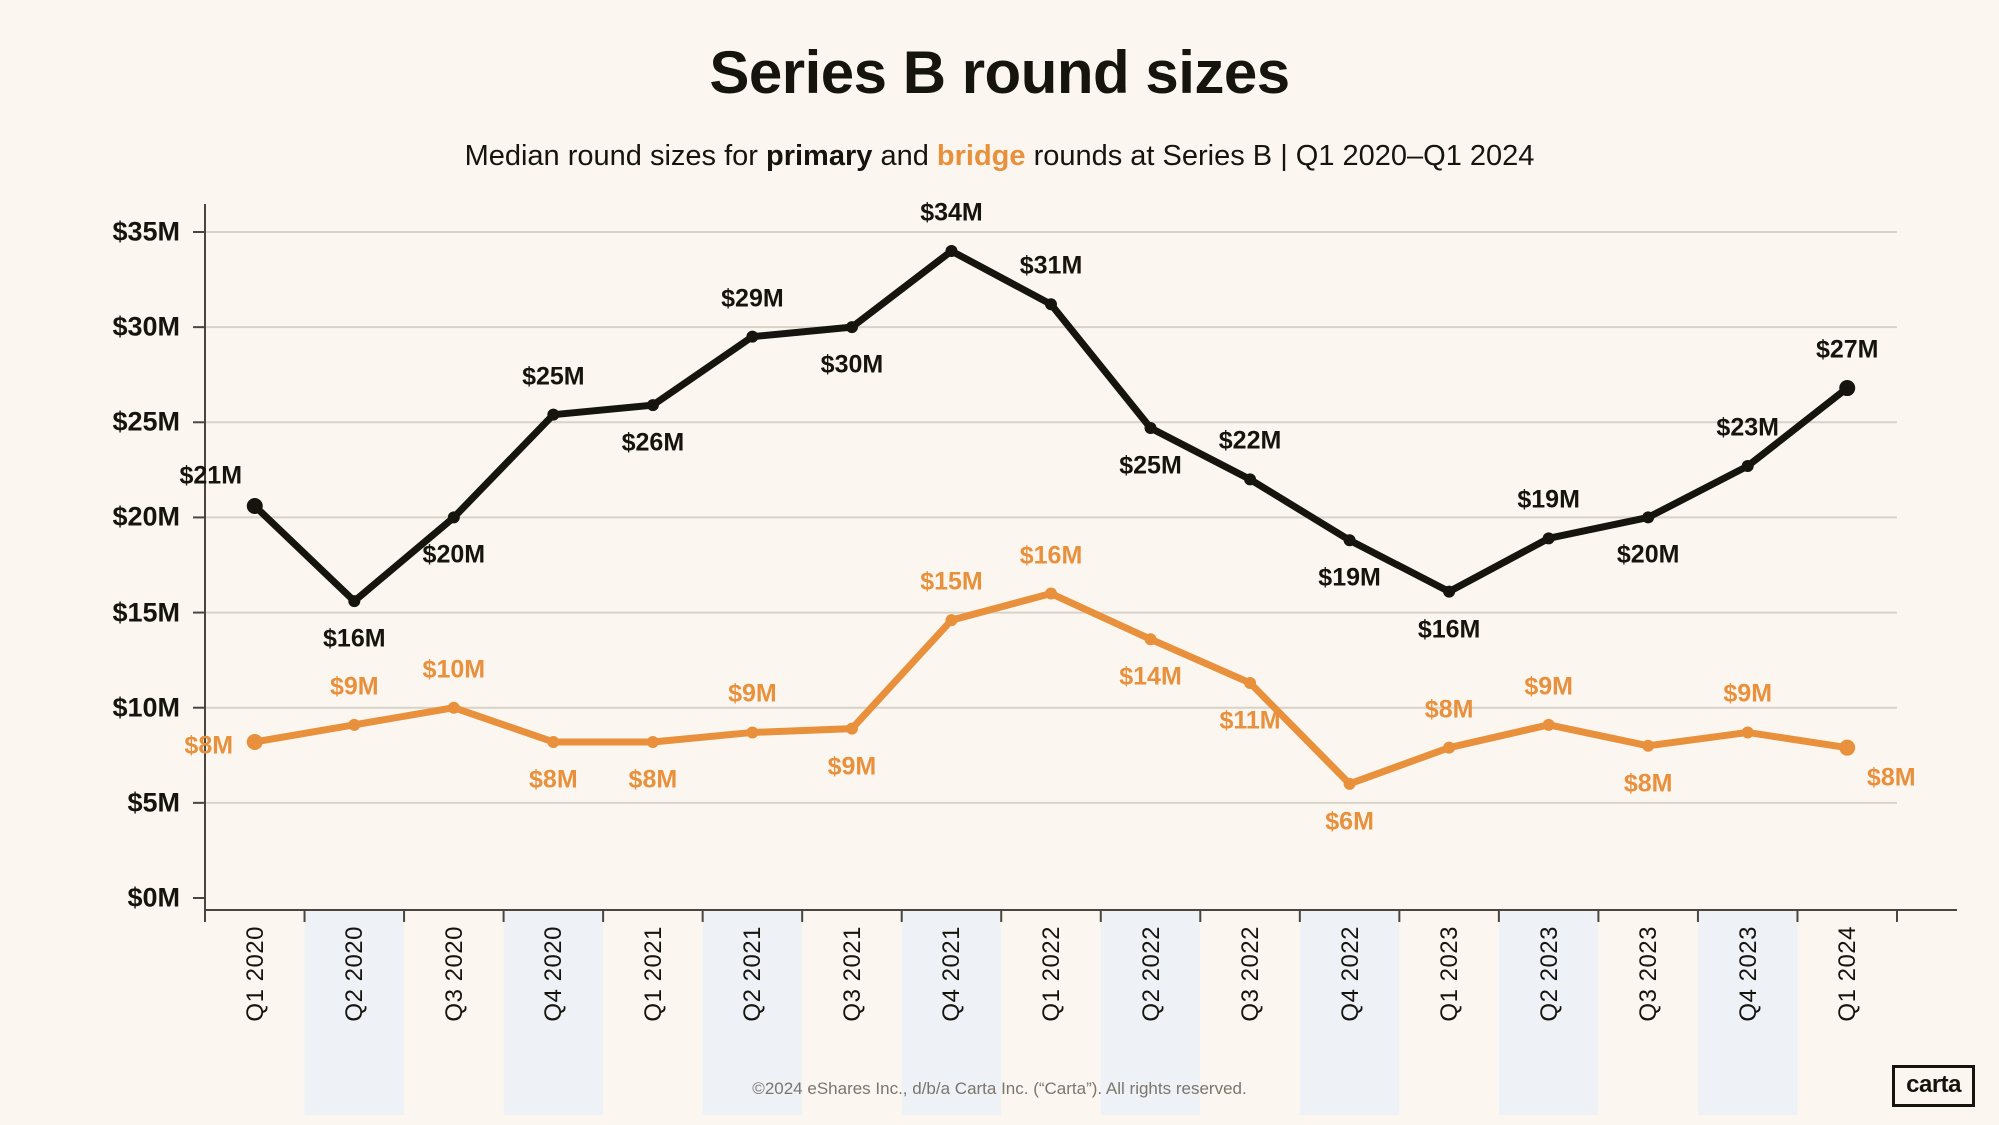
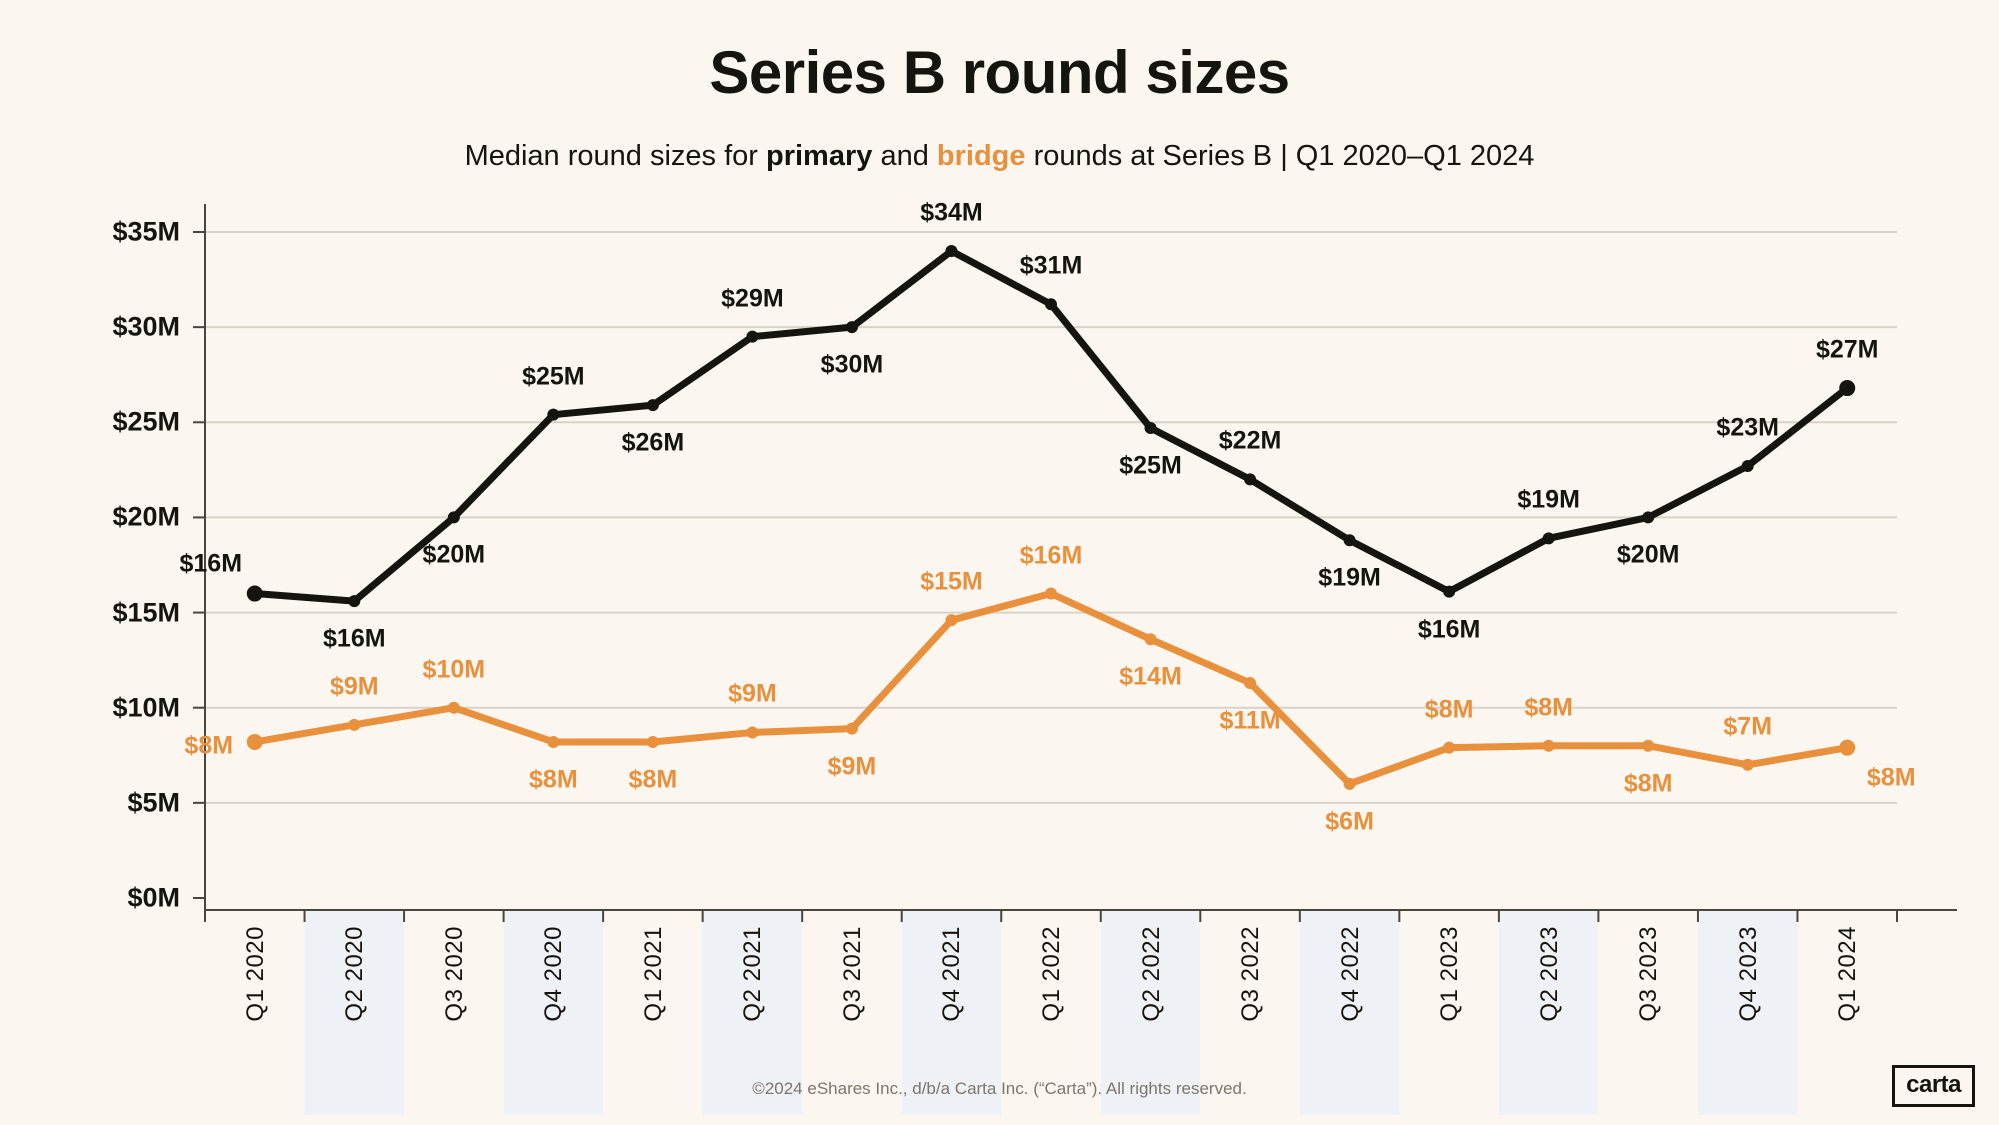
primary/Q1 2020: $21M -> $16M
bridge/Q2 2023: $9M -> $8M
bridge/Q4 2023: $9M -> $7M
